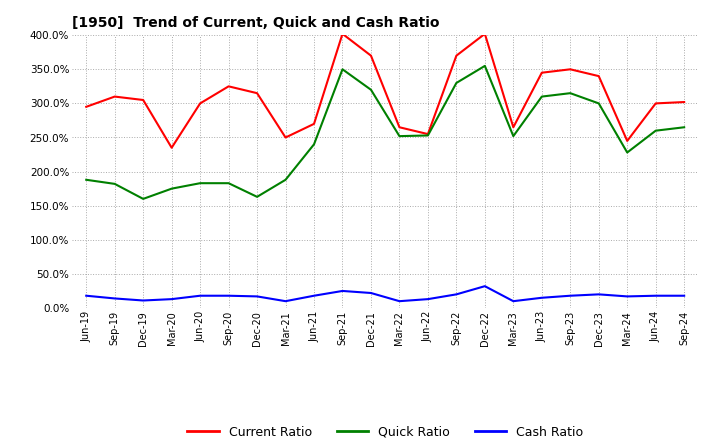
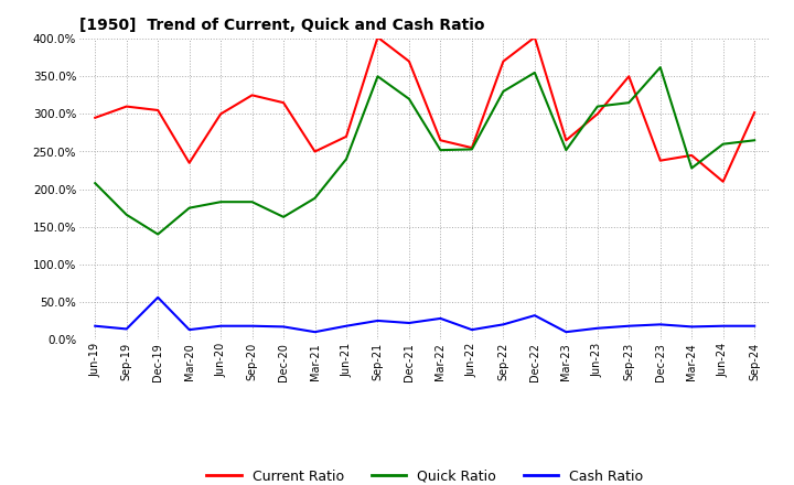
Quick Ratio/Jun-19: 188% -> 208%
Quick Ratio/Sep-19: 182% -> 166%
Quick Ratio/Dec-19: 160% -> 140%
Cash Ratio/Dec-19: 11% -> 56%
Cash Ratio/Mar-22: 10% -> 28%
Current Ratio/Jun-23: 345% -> 300%
Current Ratio/Dec-23: 340% -> 238%
Quick Ratio/Dec-23: 300% -> 362%
Current Ratio/Jun-24: 300% -> 210%
